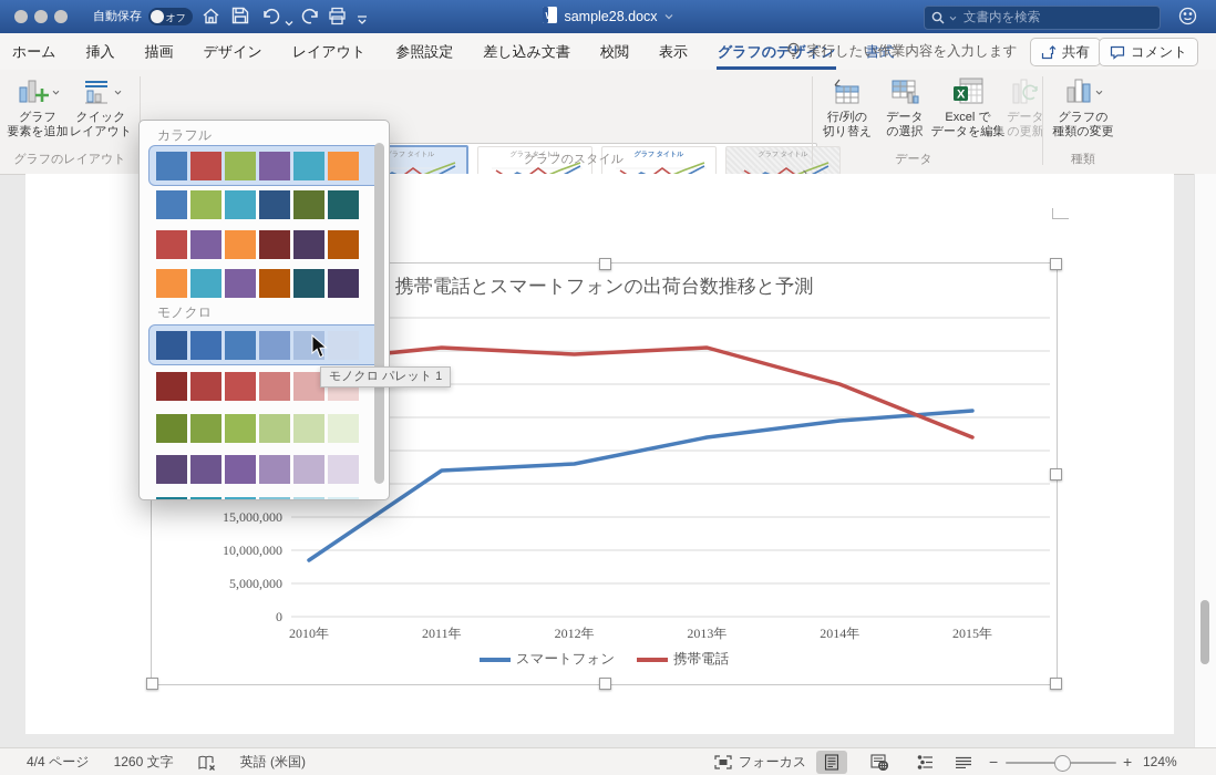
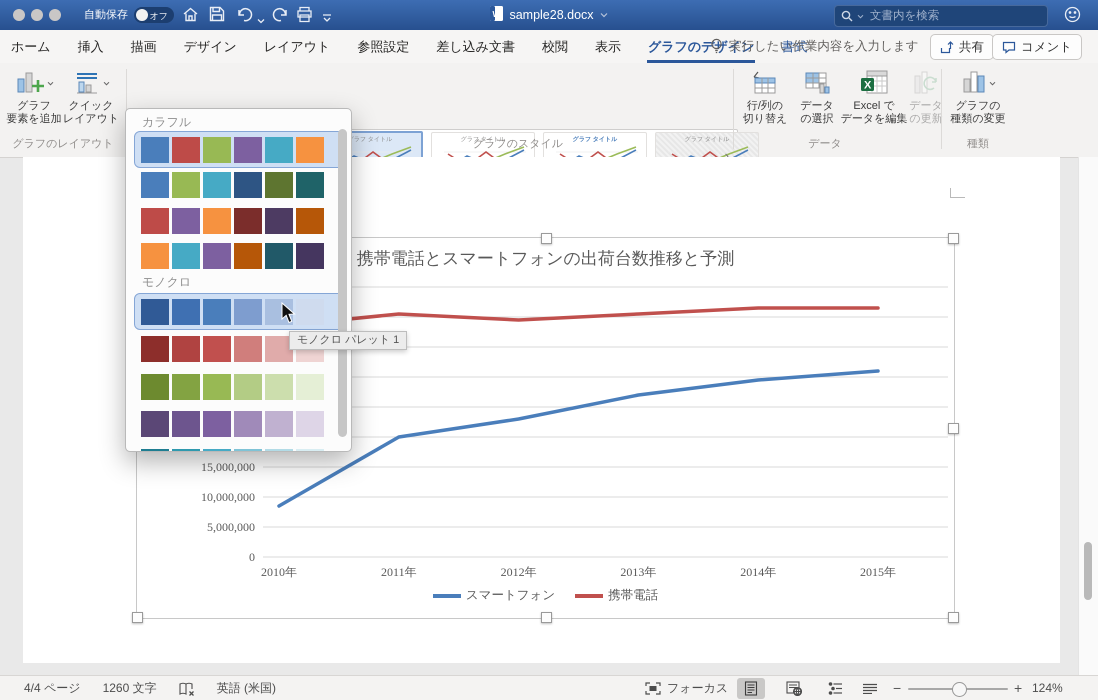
スマートフォン/2011年: 22000000 -> 20000000
携帯電話/2014年: 35000000 -> 42000000
携帯電話/2015年: 27000000 -> 42000000
